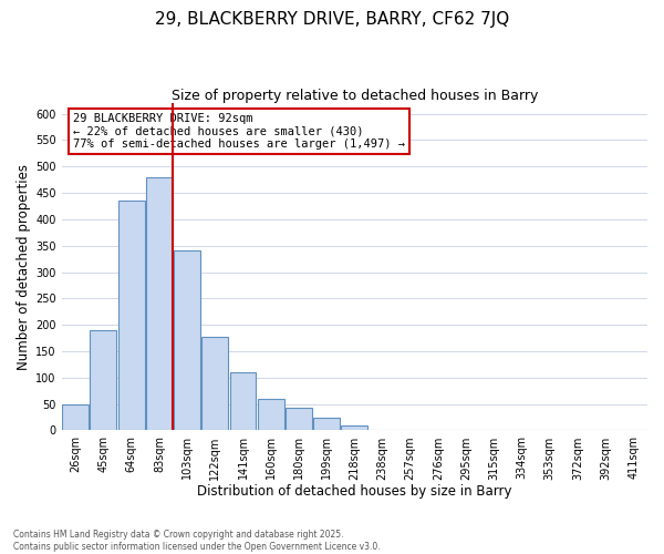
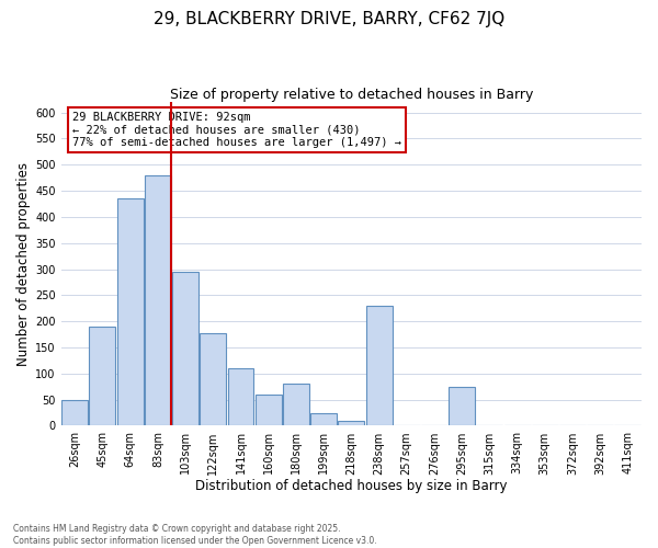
103sqm: 340 -> 295
180sqm: 44 -> 80
238sqm: 2 -> 230
295sqm: 1 -> 75
